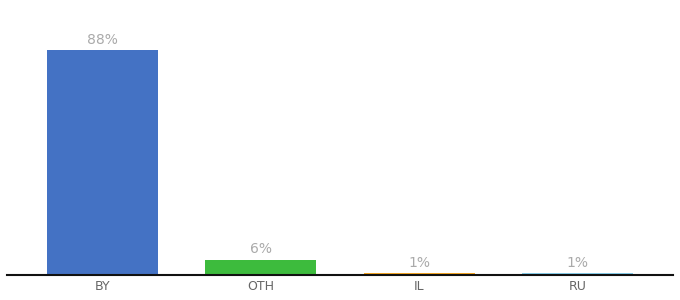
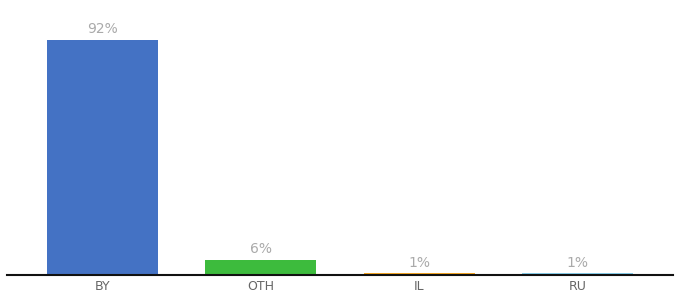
BY: 88% -> 92%
